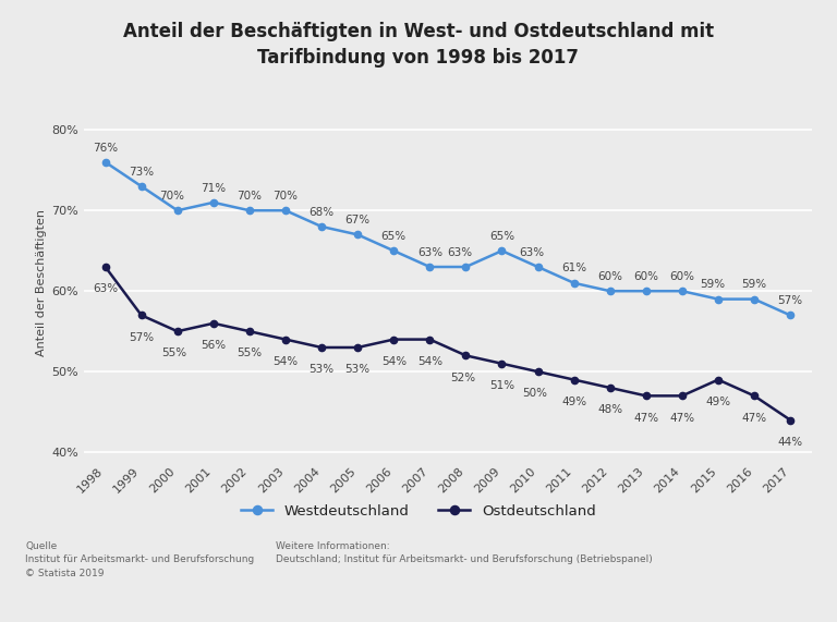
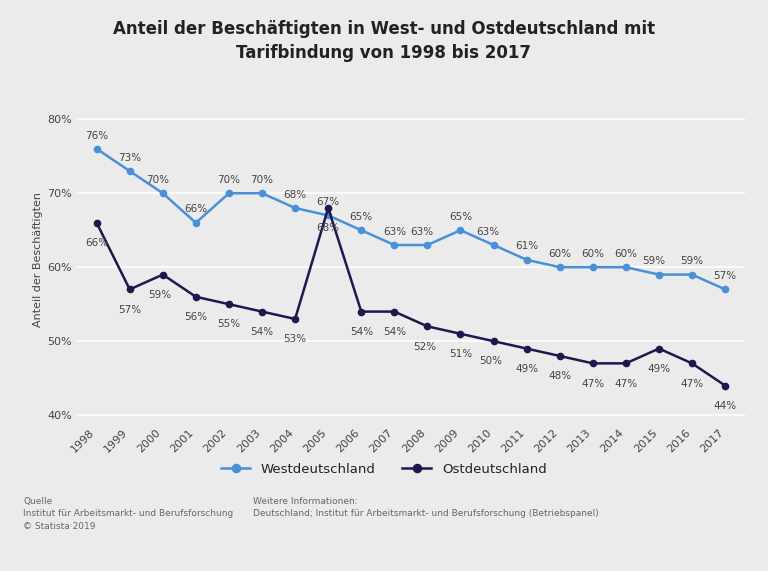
Ostdeutschland/1998: 63% -> 66%
Ostdeutschland/2000: 55% -> 59%
Westdeutschland/2001: 71% -> 66%
Ostdeutschland/2005: 53% -> 68%
